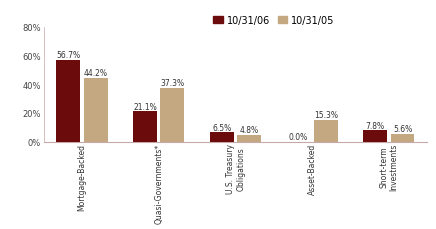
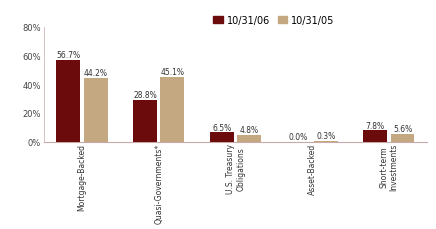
10/31/06/Quasi-Governments*: 21.1% -> 28.8%
10/31/05/Quasi-Governments*: 37.3% -> 45.1%
10/31/05/Asset-Backed: 15.3% -> 0.3%
